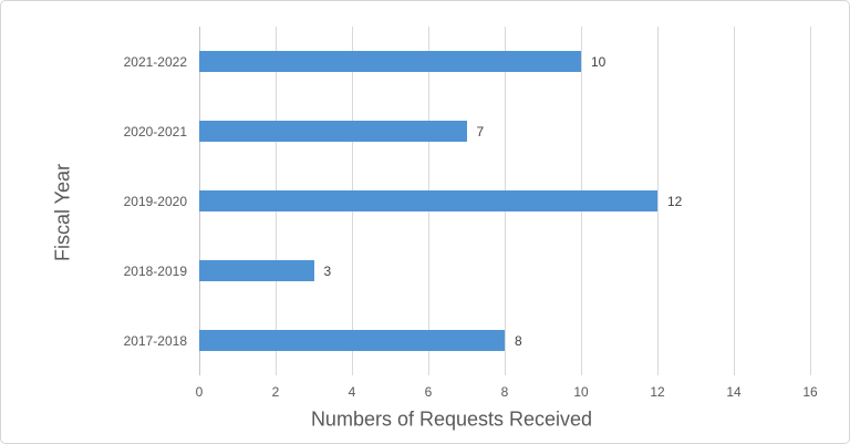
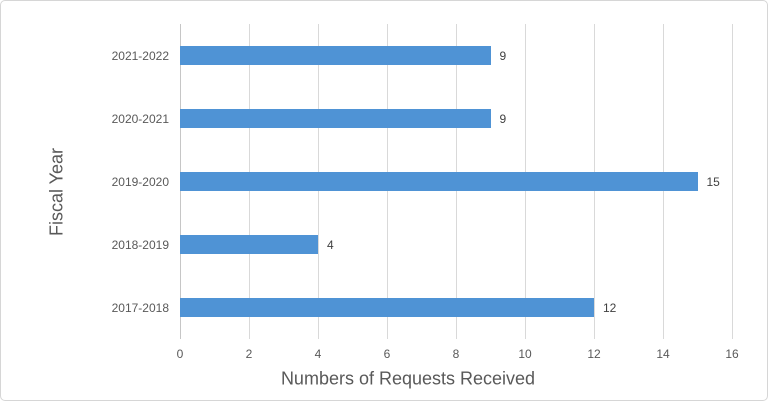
2021-2022: 10 -> 9
2020-2021: 7 -> 9
2019-2020: 12 -> 15
2018-2019: 3 -> 4
2017-2018: 8 -> 12
